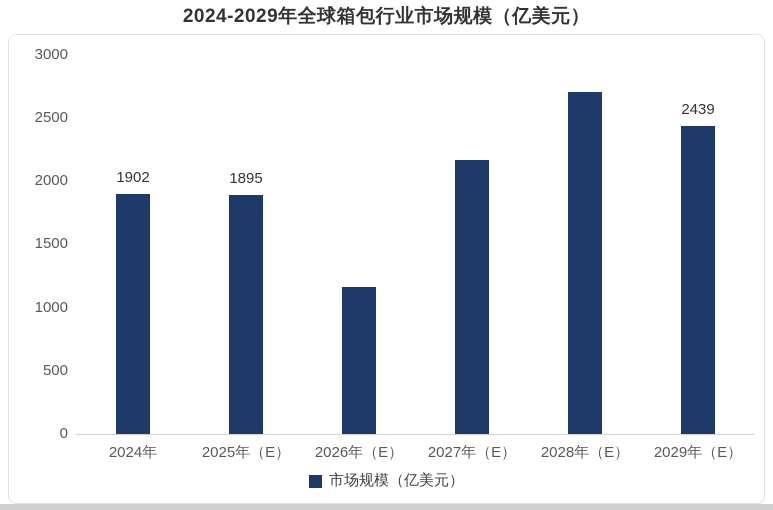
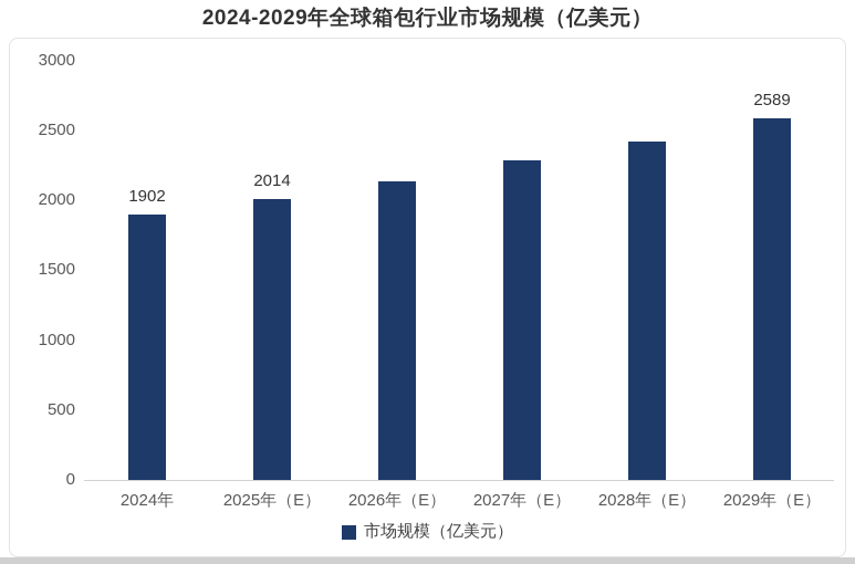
2025年（E）: 1895 -> 2014
2026年（E）: 1160 -> 2140
2027年（E）: 2170 -> 2280
2028年（E）: 2710 -> 2420
2029年（E）: 2439 -> 2589
